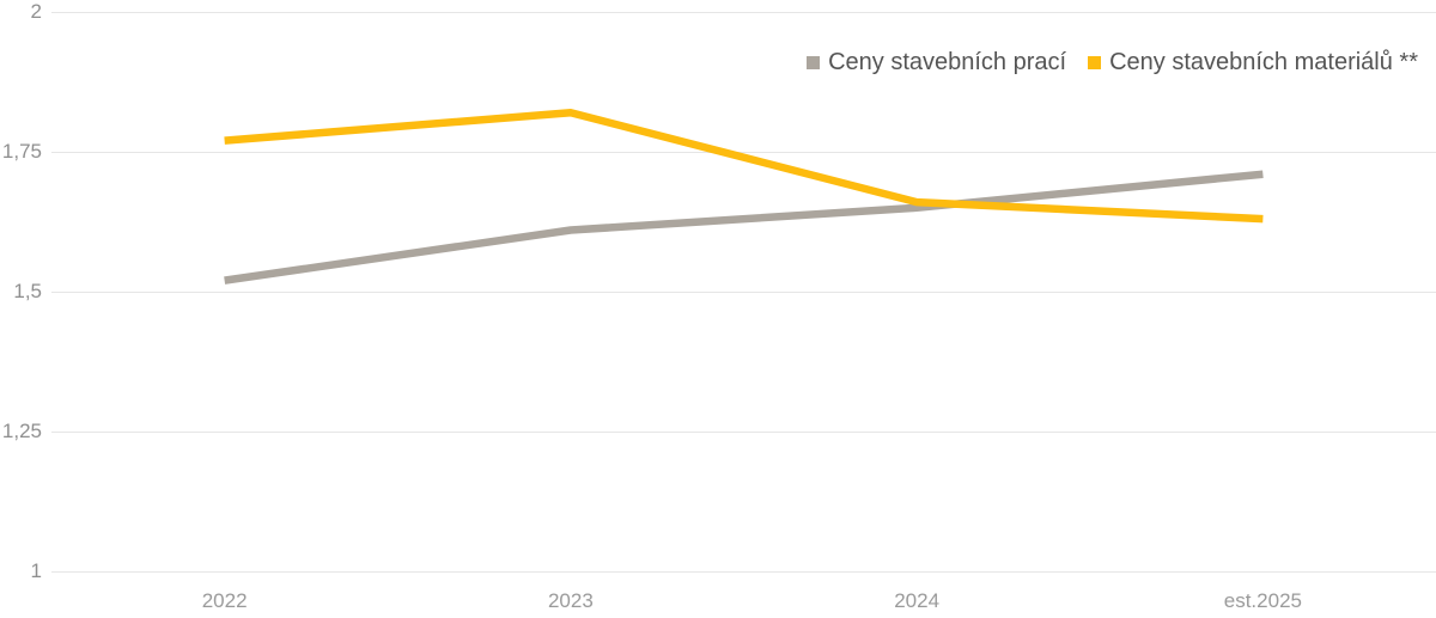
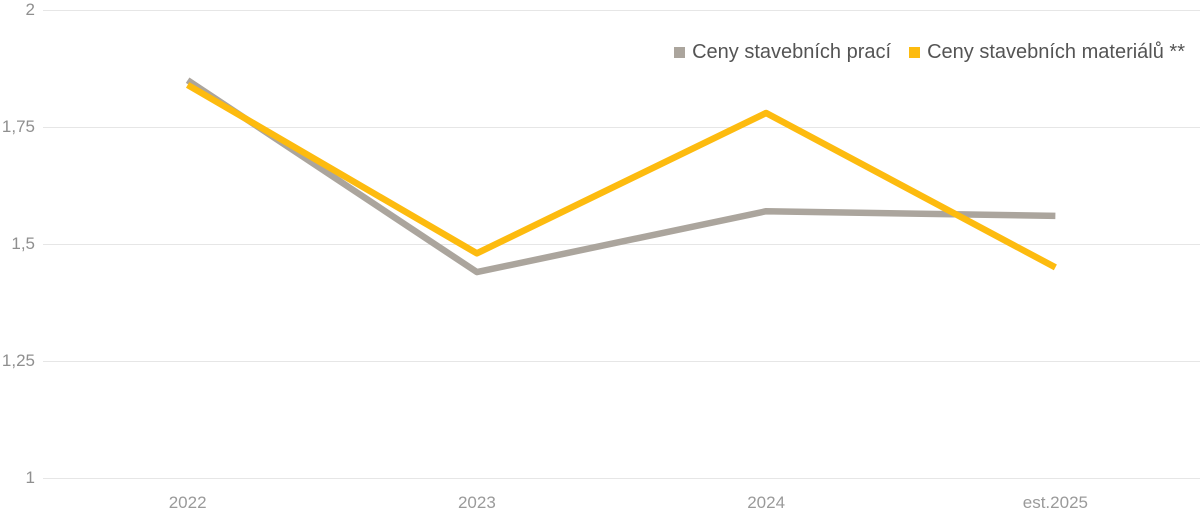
Ceny stavebních prací/2022: 1,52 -> 1,85
Ceny stavebních materiálů **/2022: 1,77 -> 1,84
Ceny stavebních prací/2023: 1,61 -> 1,44
Ceny stavebních materiálů **/2023: 1,82 -> 1,48
Ceny stavebních prací/2024: 1,65 -> 1,57
Ceny stavebních materiálů **/2024: 1,66 -> 1,78
Ceny stavebních prací/est.2025: 1,71 -> 1,56
Ceny stavebních materiálů **/est.2025: 1,63 -> 1,45
